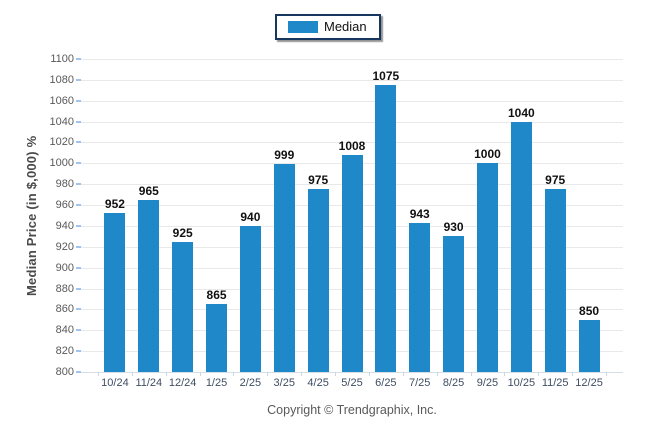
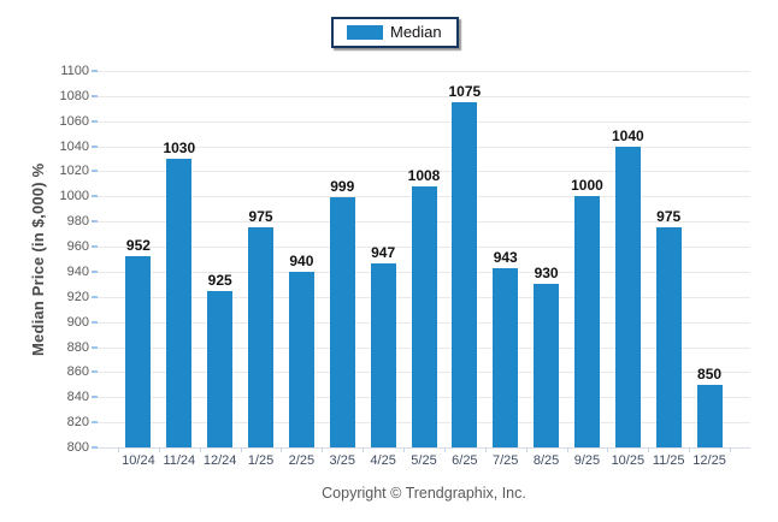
11/24: 965 -> 1030
1/25: 865 -> 975
4/25: 975 -> 947
